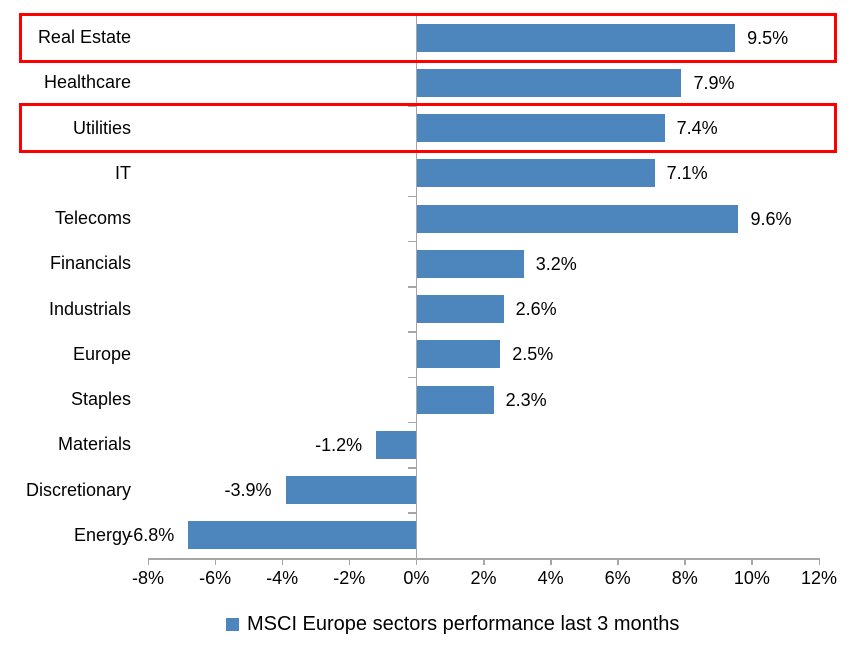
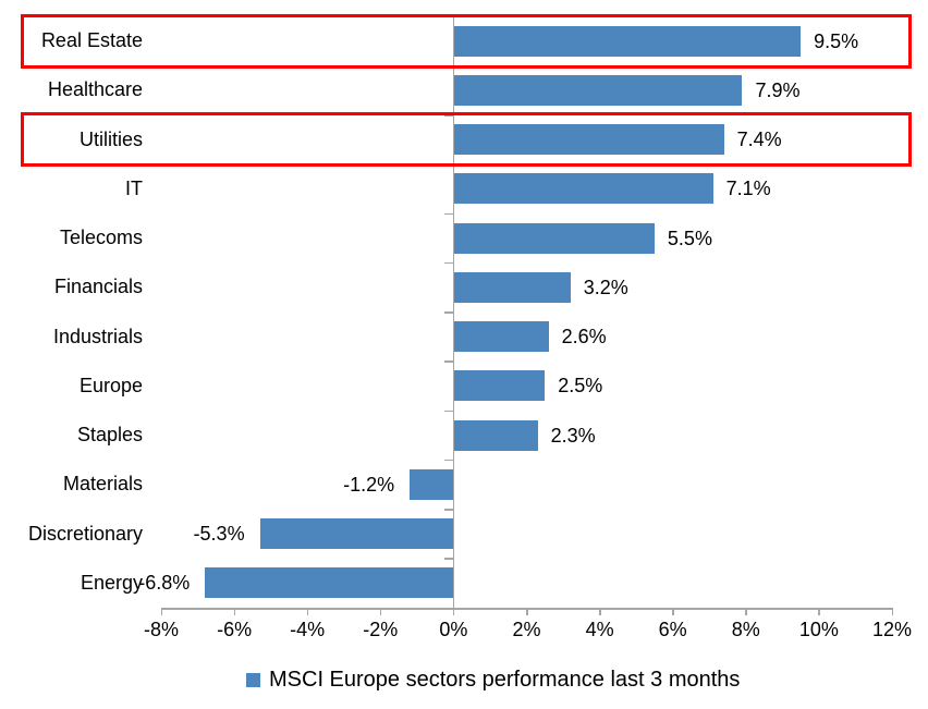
Telecoms: 9.6% -> 5.5%
Discretionary: -3.9% -> -5.3%
